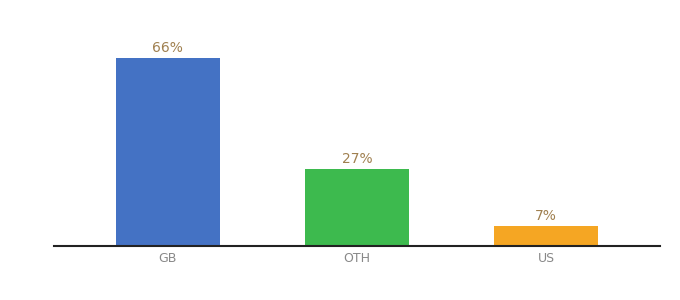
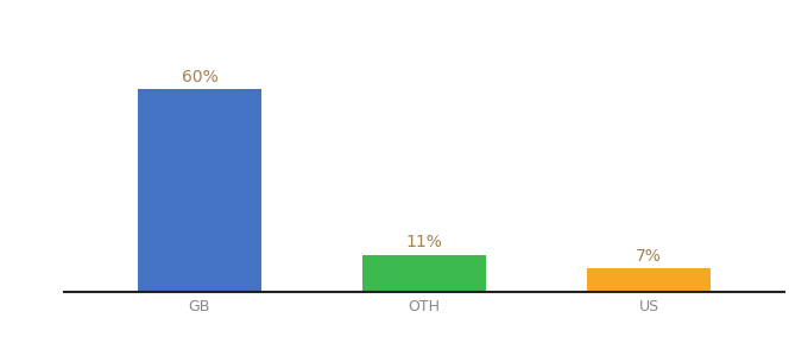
GB: 66% -> 60%
OTH: 27% -> 11%
